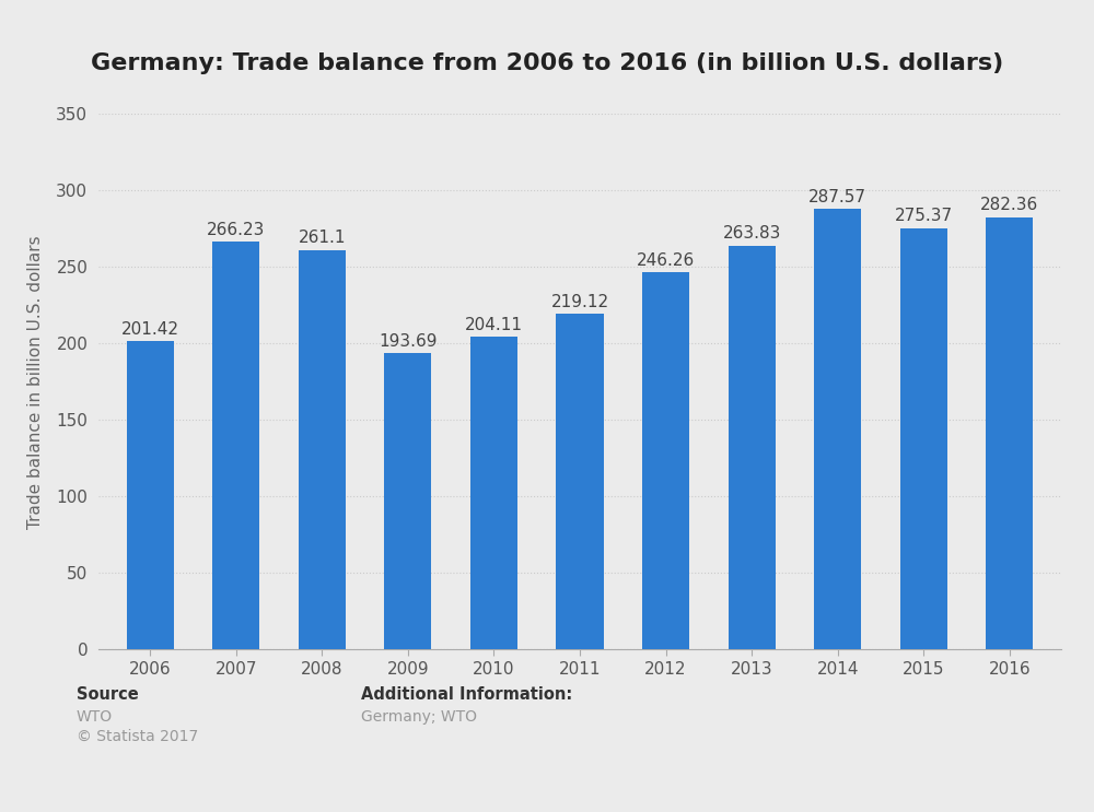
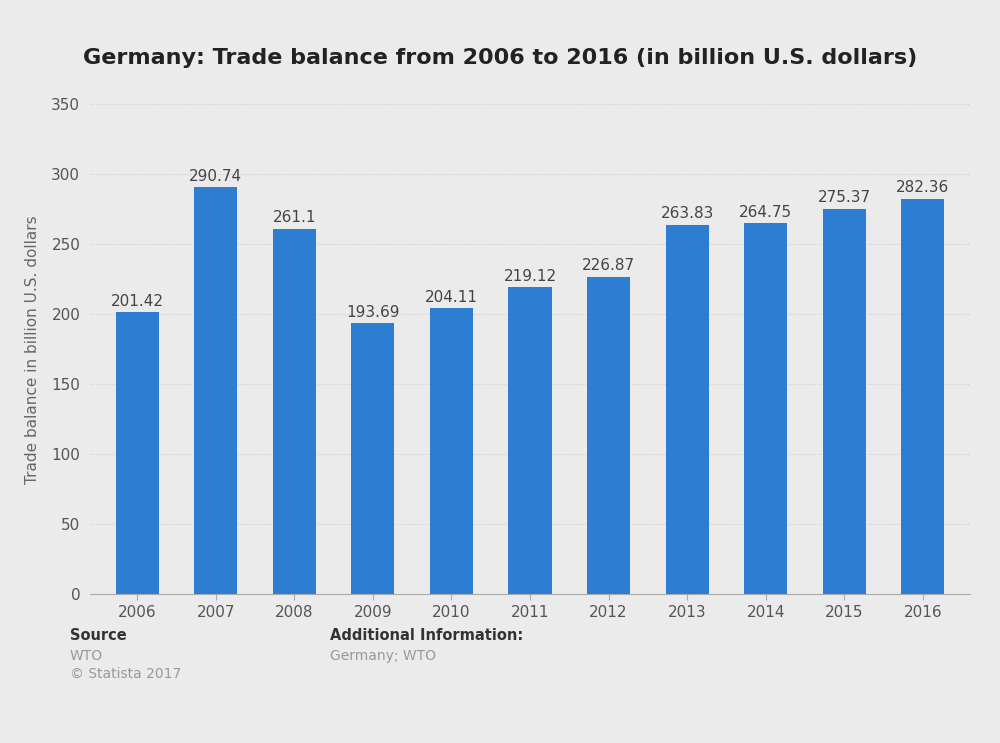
2007: 266.23 -> 290.74
2012: 246.26 -> 226.87
2014: 287.57 -> 264.75
